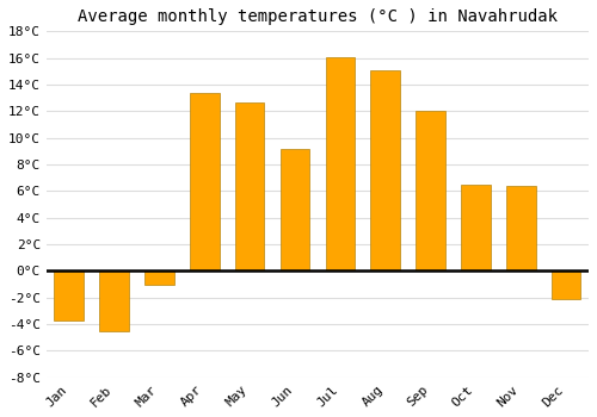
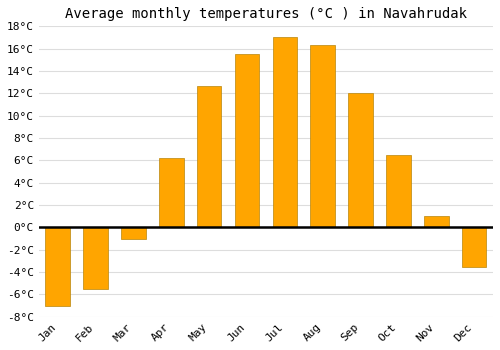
Jan: -3.7°C -> -7.0°C
Feb: -4.5°C -> -5.5°C
Apr: 13.4°C -> 6.2°C
Jun: 9.2°C -> 15.5°C
Jul: 16.1°C -> 17.0°C
Aug: 15.1°C -> 16.3°C
Nov: 6.4°C -> 1.0°C
Dec: -2.1°C -> -3.5°C
